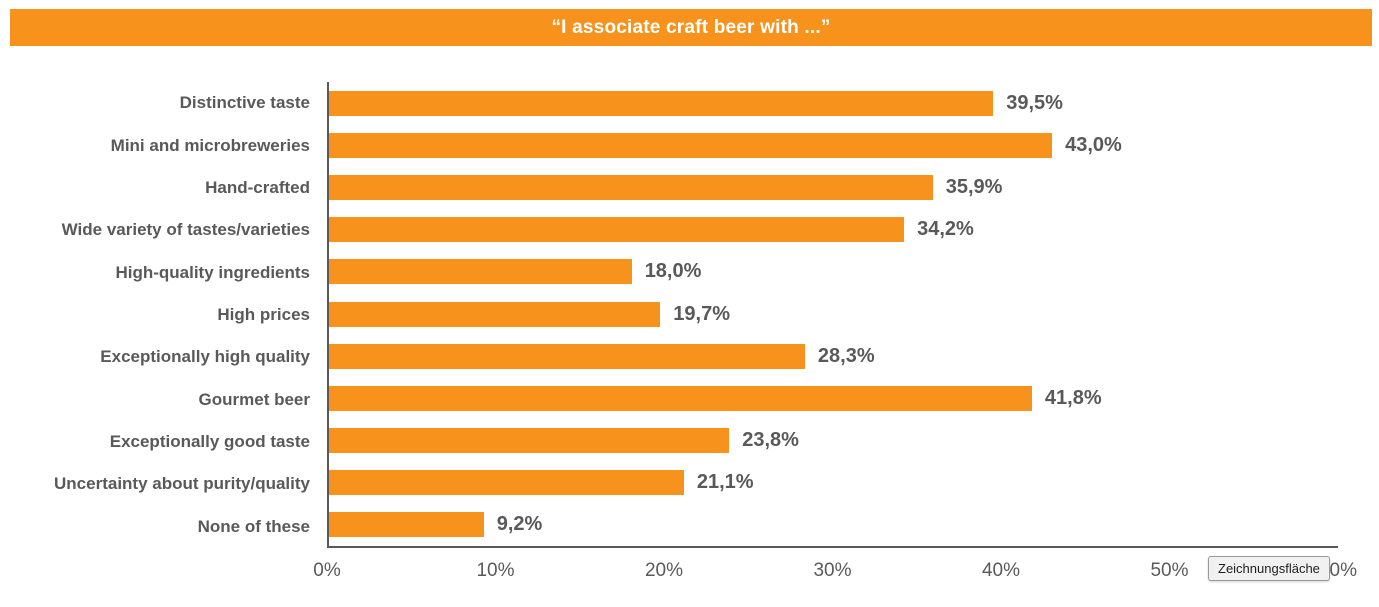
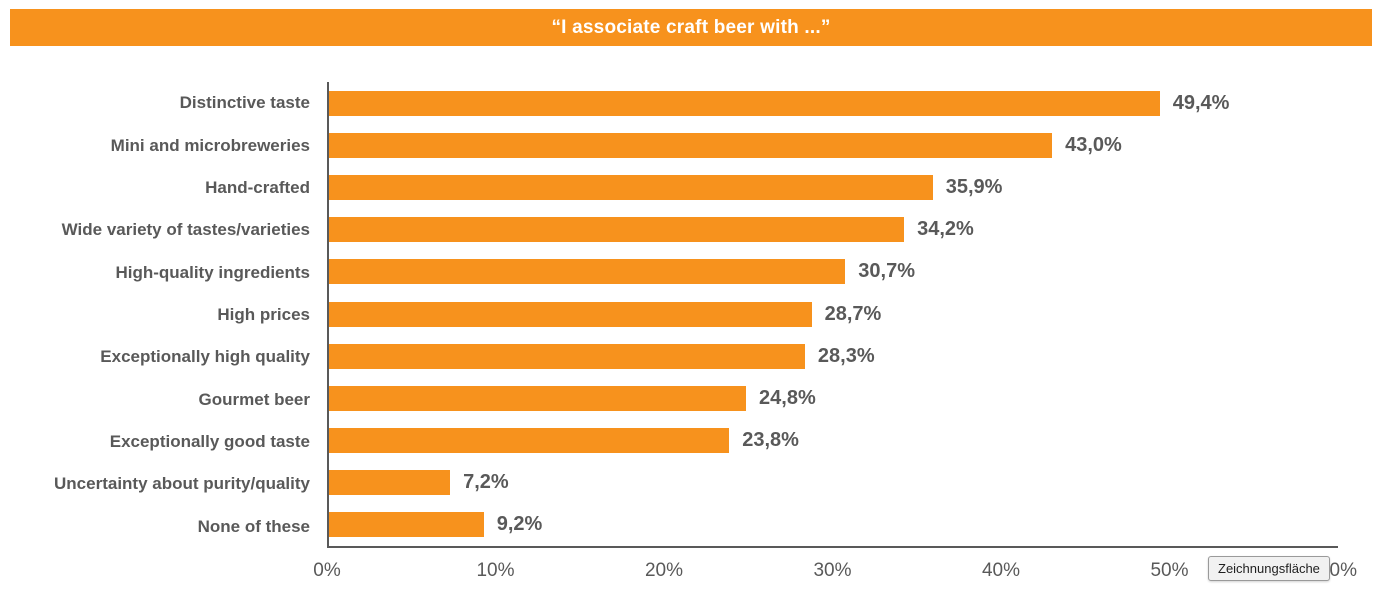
Distinctive taste: 39,5% -> 49,4%
High-quality ingredients: 18,0% -> 30,7%
High prices: 19,7% -> 28,7%
Gourmet beer: 41,8% -> 24,8%
Uncertainty about purity/quality: 21,1% -> 7,2%
